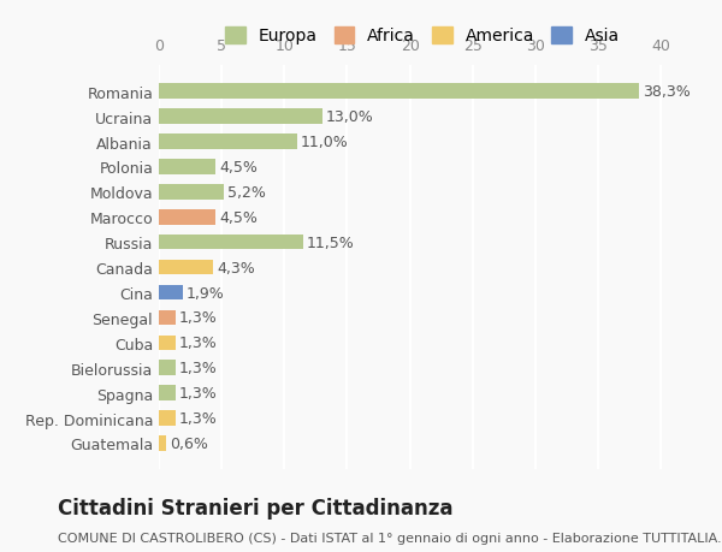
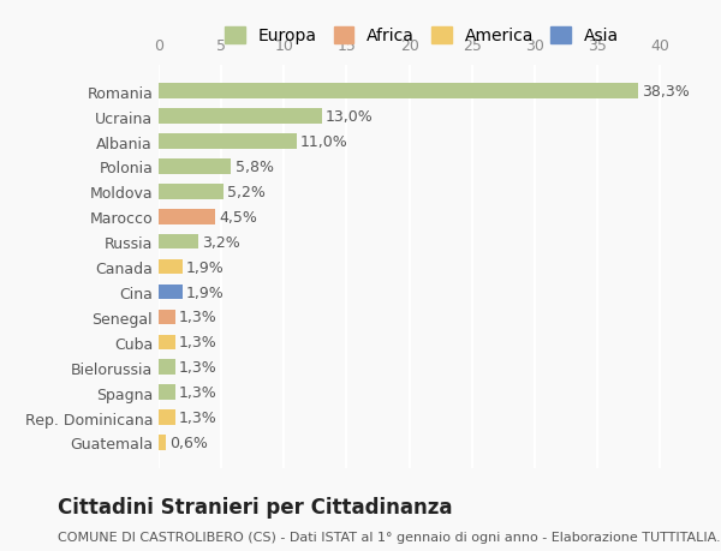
Polonia: 4,5% -> 5,8%
Russia: 11,5% -> 3,2%
Canada: 4,3% -> 1,9%
